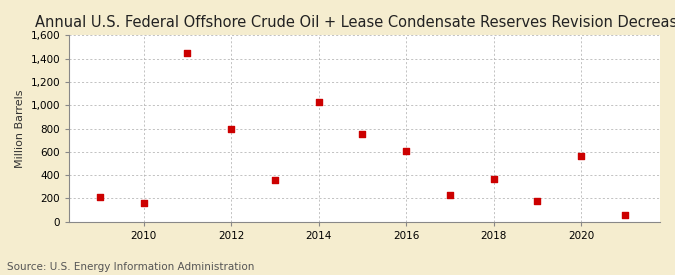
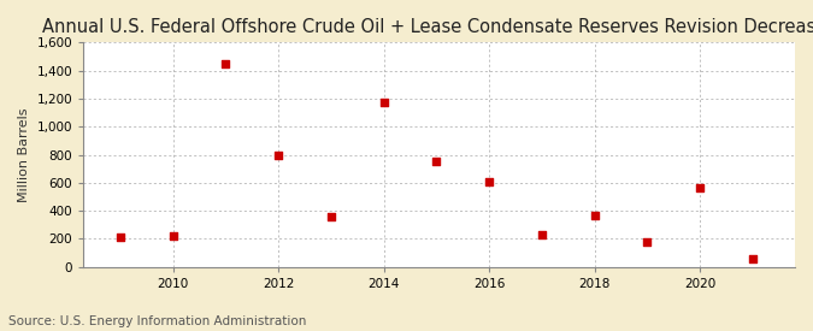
2010: 160 -> 220
2014: 1,030 -> 1,170
